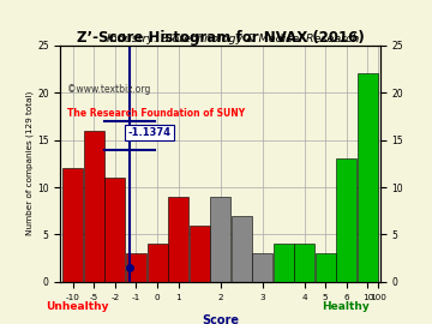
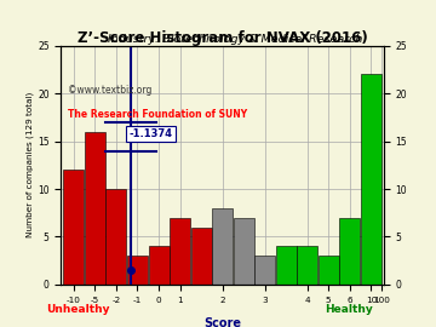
-2: 11 -> 10
1: 9 -> 7
2: 9 -> 8
6: 13 -> 7
